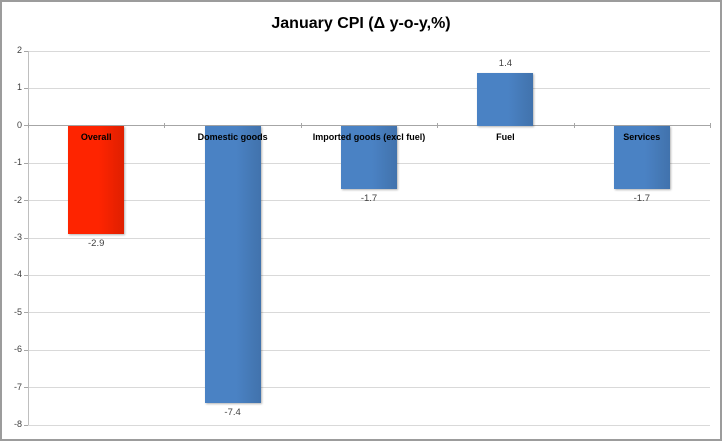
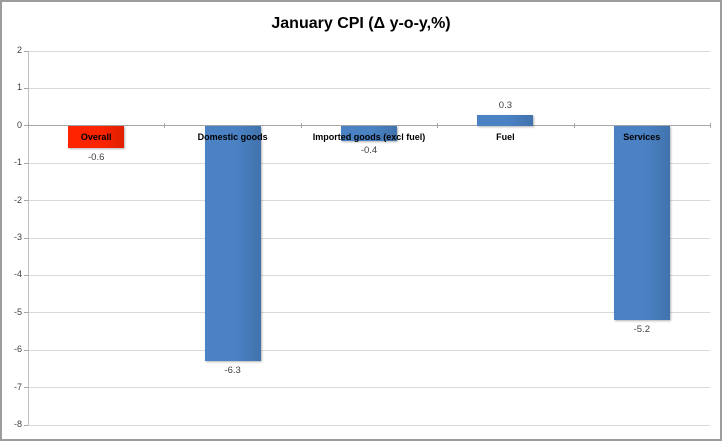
Overall: -2.9 -> -0.6
Domestic goods: -7.4 -> -6.3
Imported goods (excl fuel): -1.7 -> -0.4
Fuel: 1.4 -> 0.3
Services: -1.7 -> -5.2
